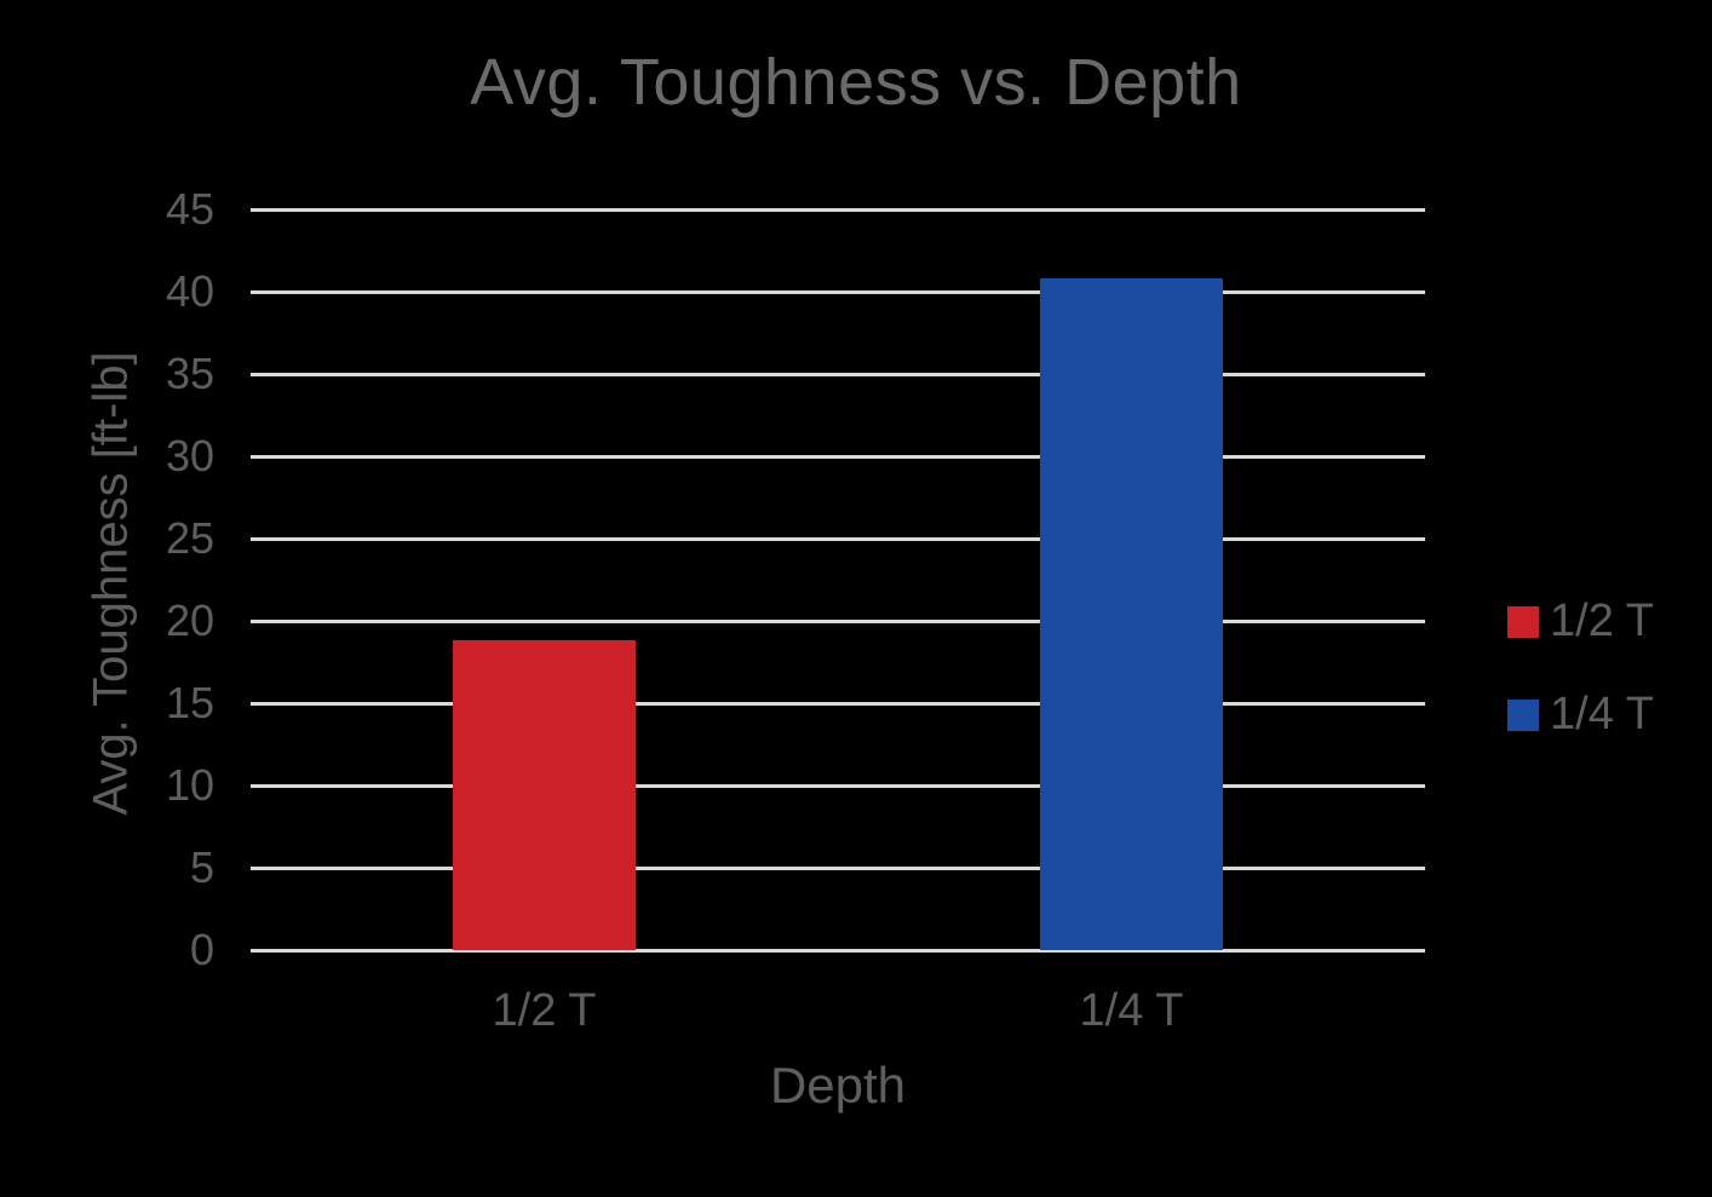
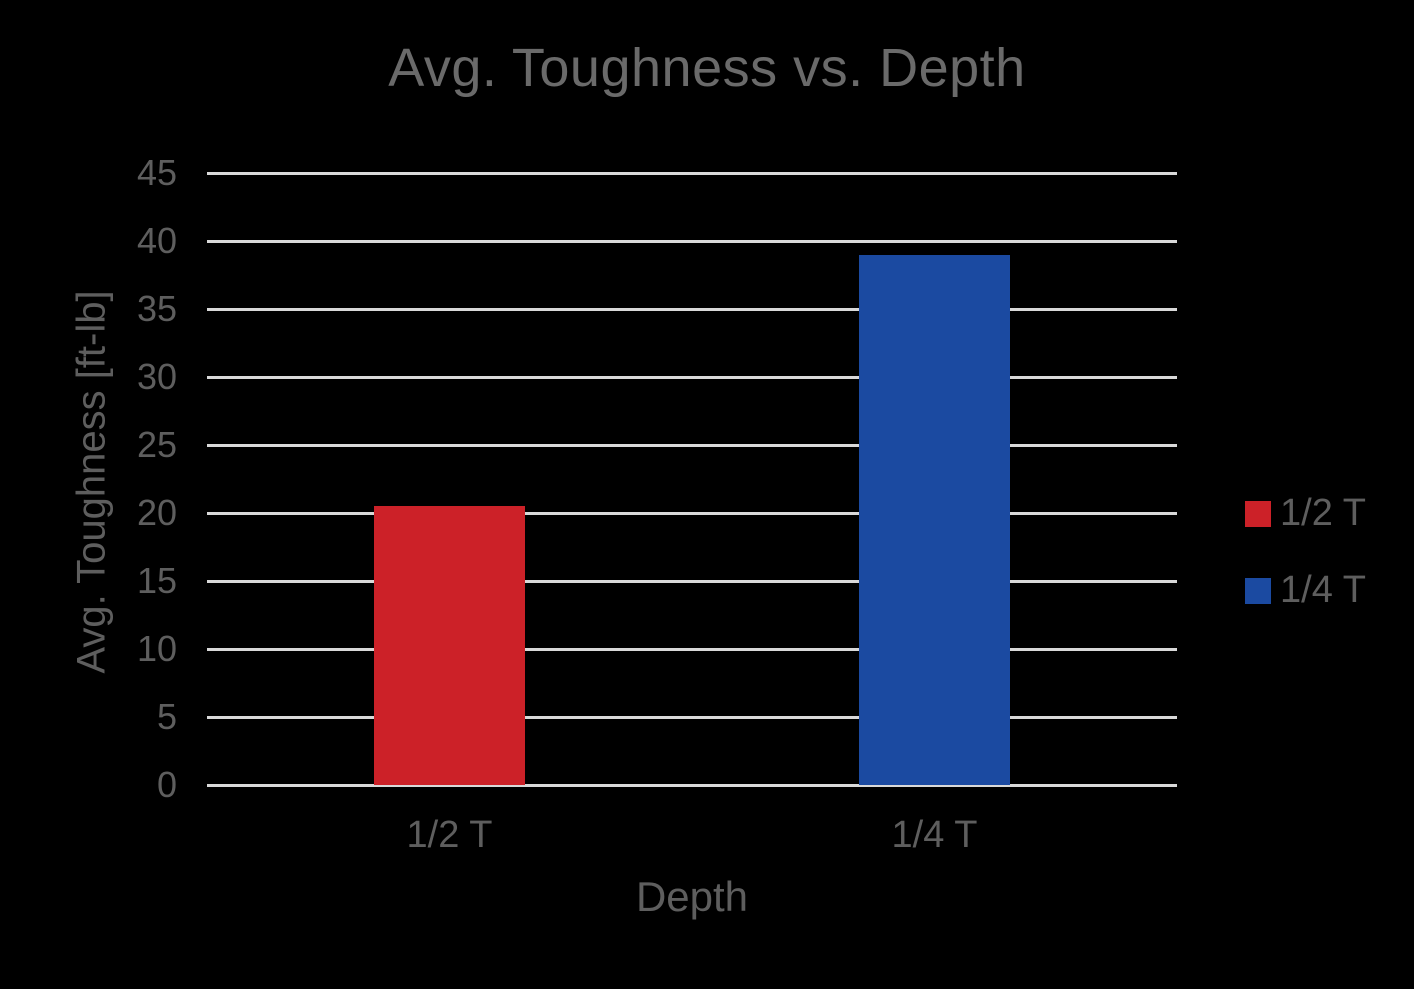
1/2 T: 18.8 -> 20.5
1/4 T: 40.8 -> 39.0
